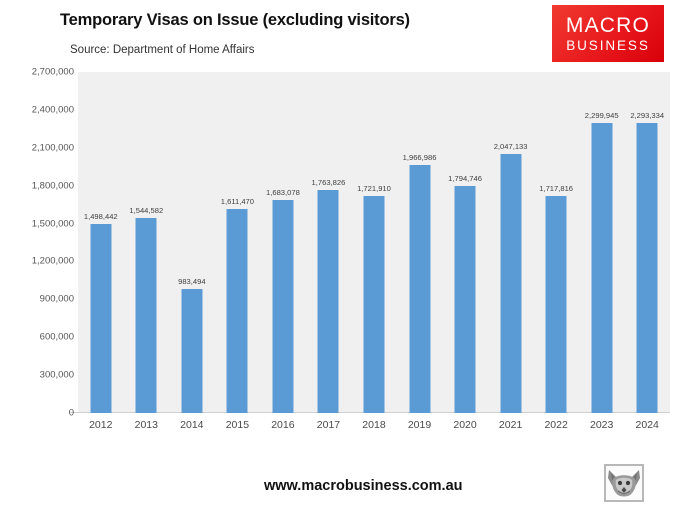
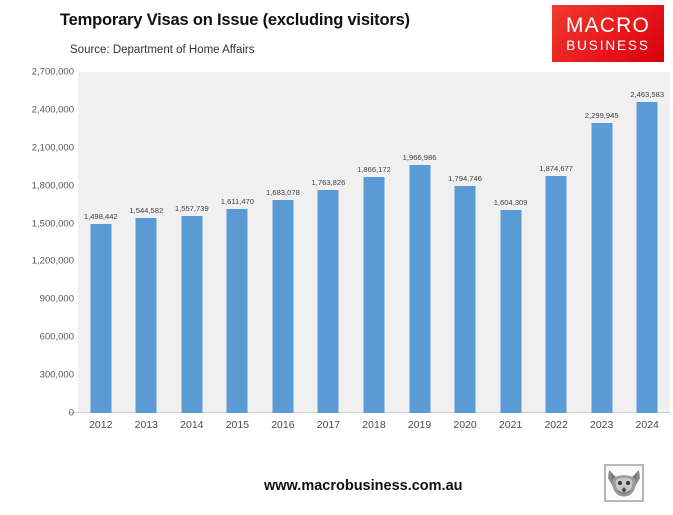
2014: 983,494 -> 1,557,739
2018: 1,721,910 -> 1,866,172
2021: 2,047,133 -> 1,604,309
2022: 1,717,816 -> 1,874,677
2024: 2,293,334 -> 2,463,583
